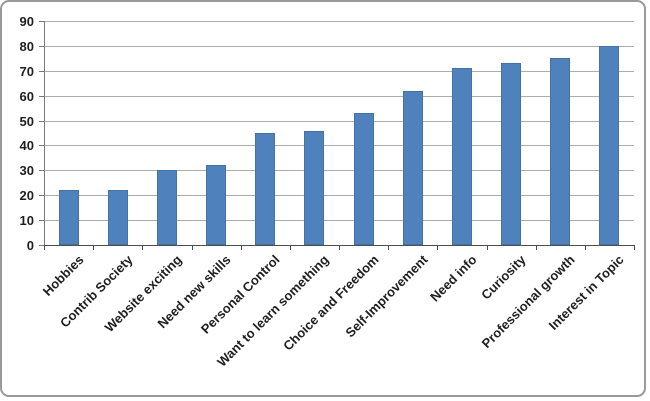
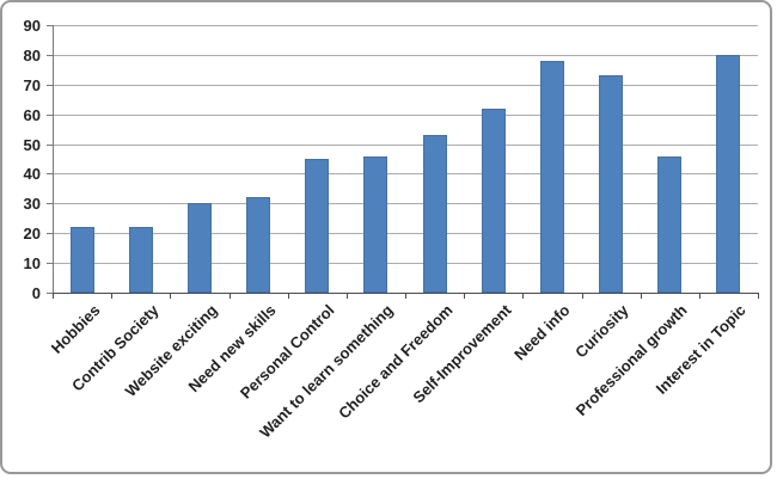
Need info: 71 -> 78
Professional growth: 75 -> 46
